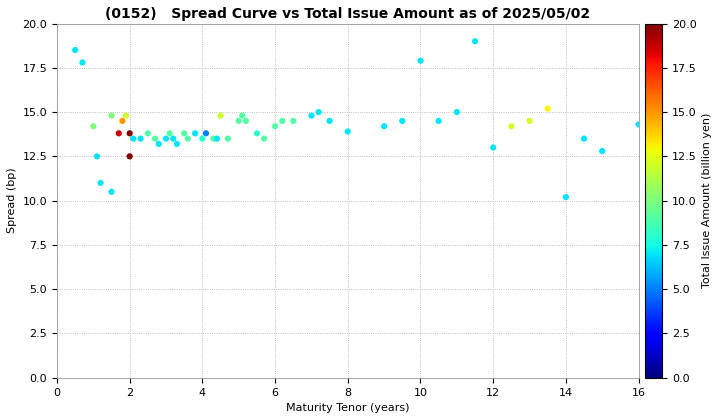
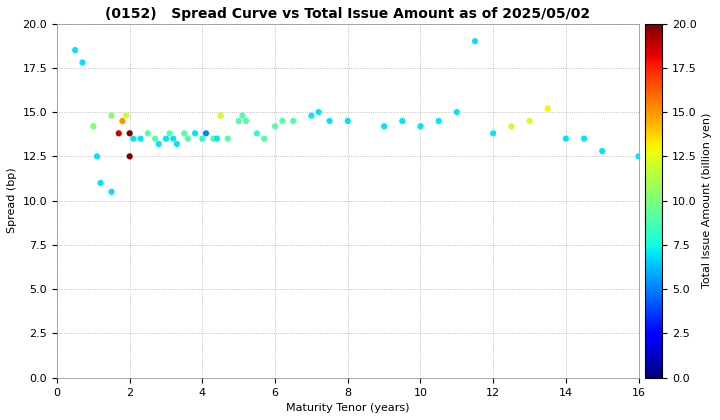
8: 13.9 -> 14.5
10: 17.9 -> 14.2
12: 13.0 -> 13.8
14: 10.2 -> 13.5
16: 14.3 -> 12.5
